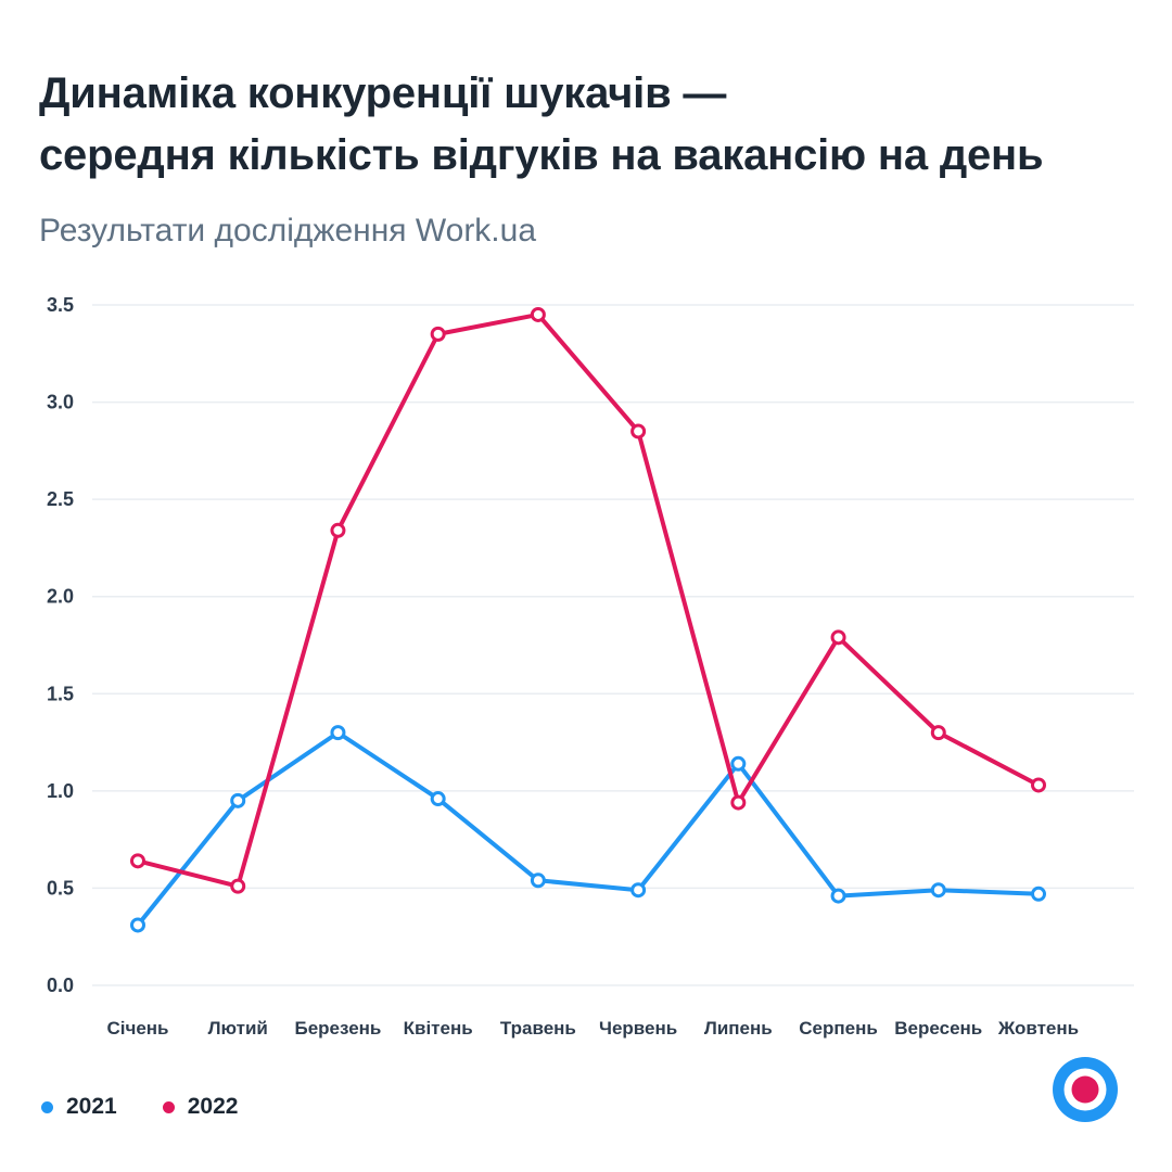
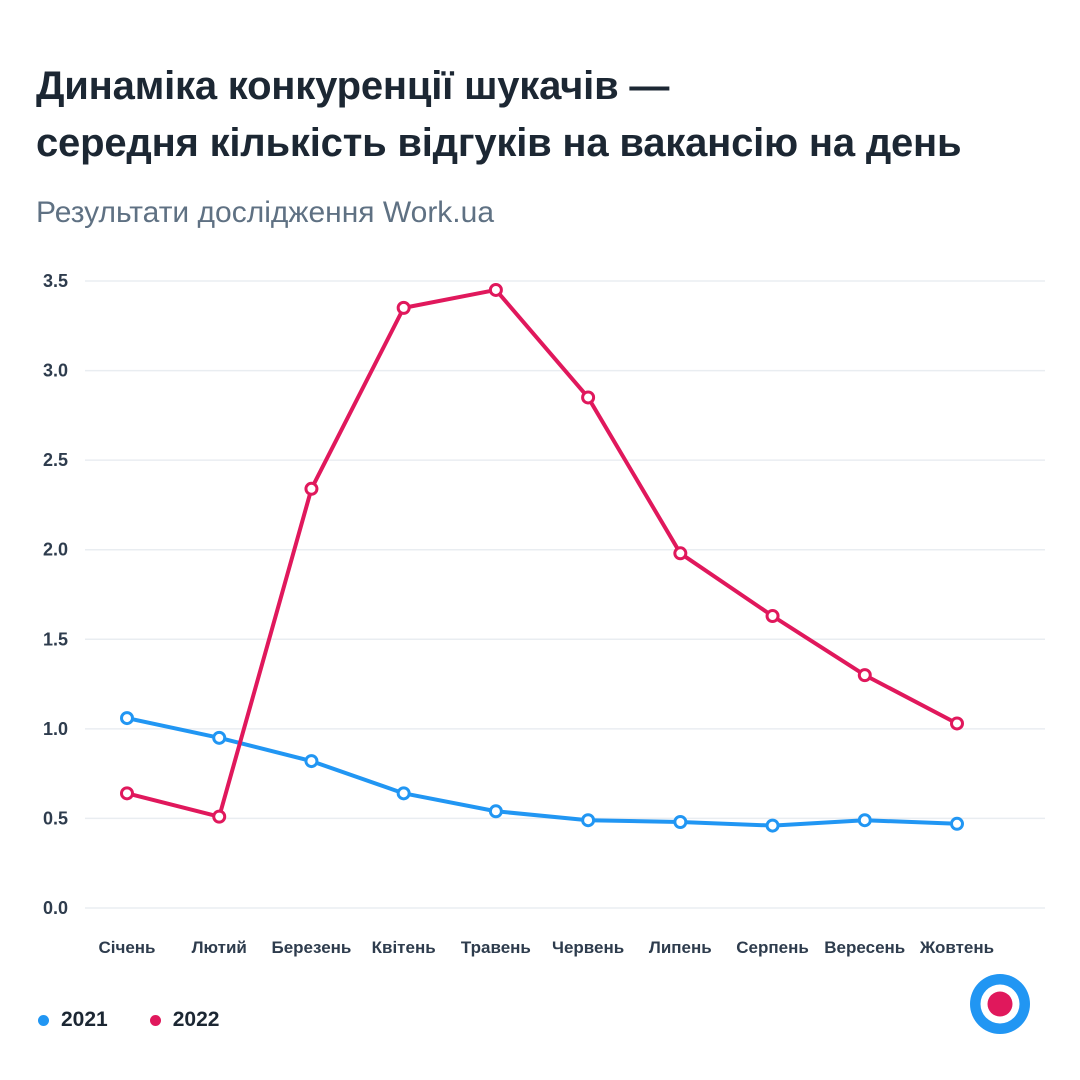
2021/Січень: 0.31 -> 1.06
2021/Березень: 1.30 -> 0.82
2021/Квітень: 0.96 -> 0.64
2021/Липень: 1.14 -> 0.48
2022/Липень: 0.94 -> 1.98
2022/Серпень: 1.79 -> 1.63
